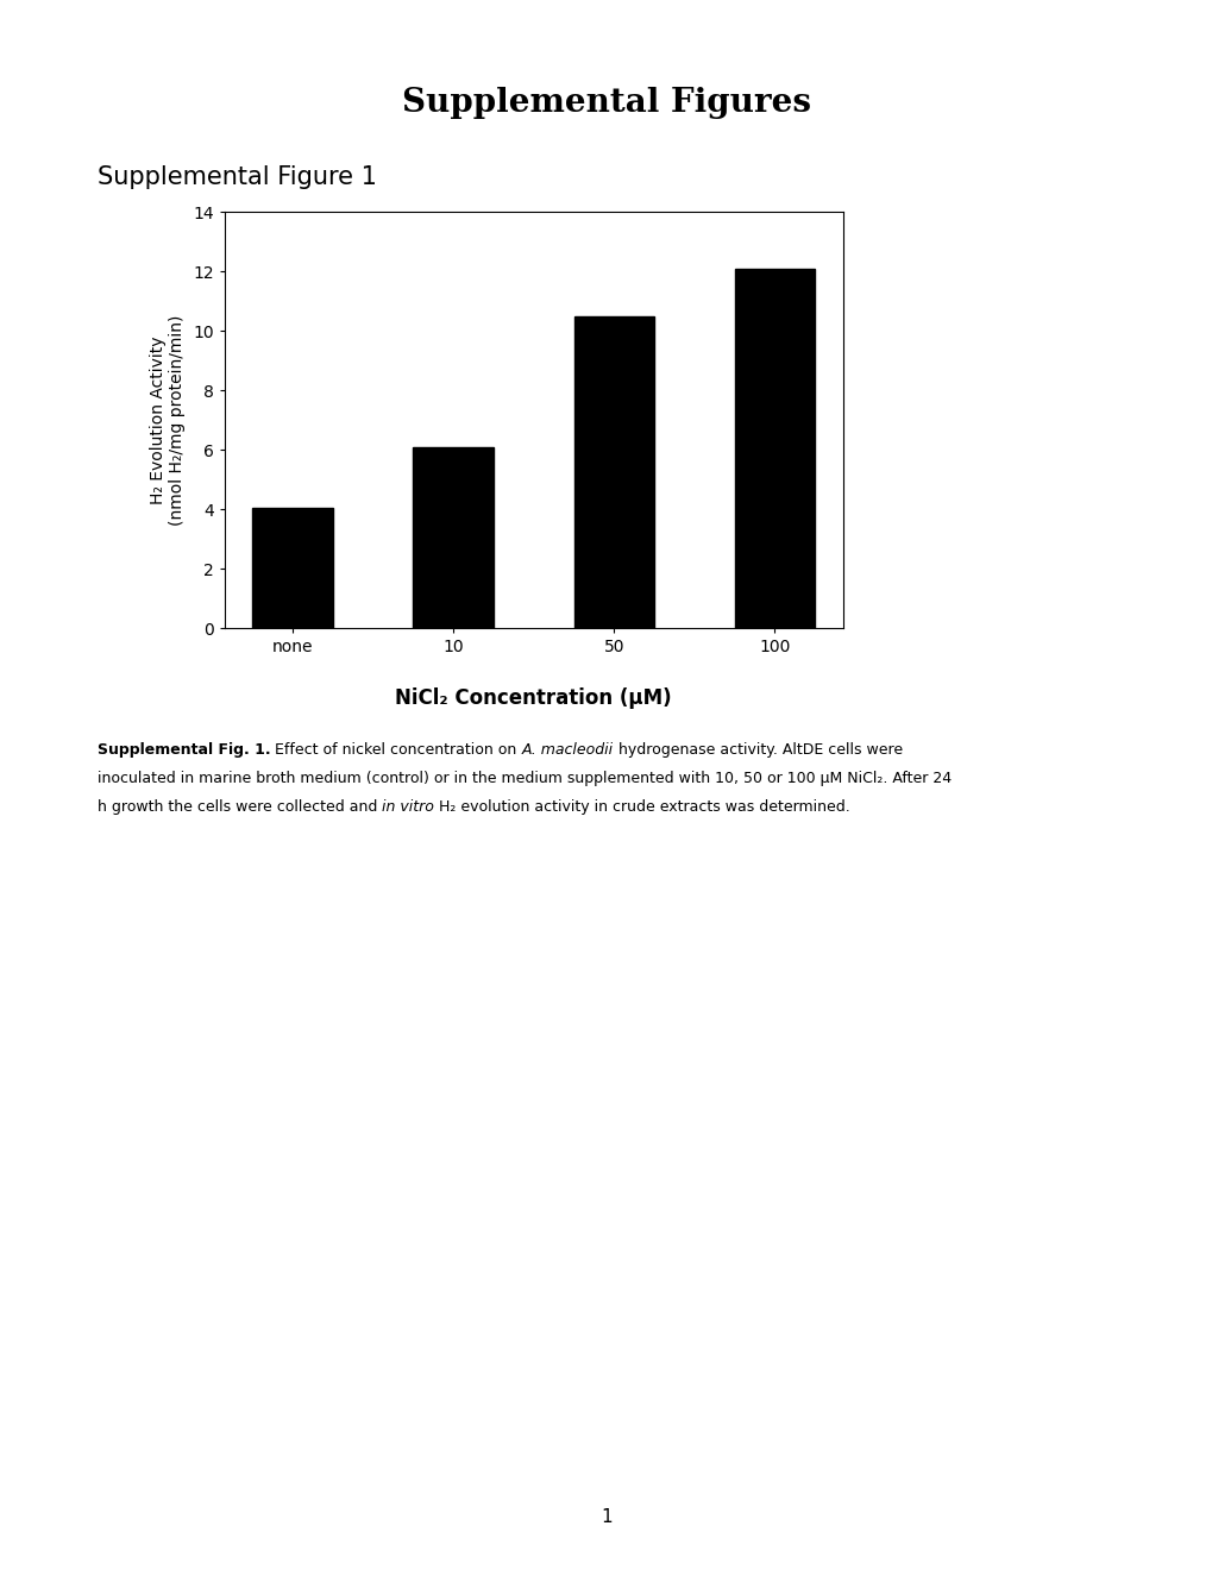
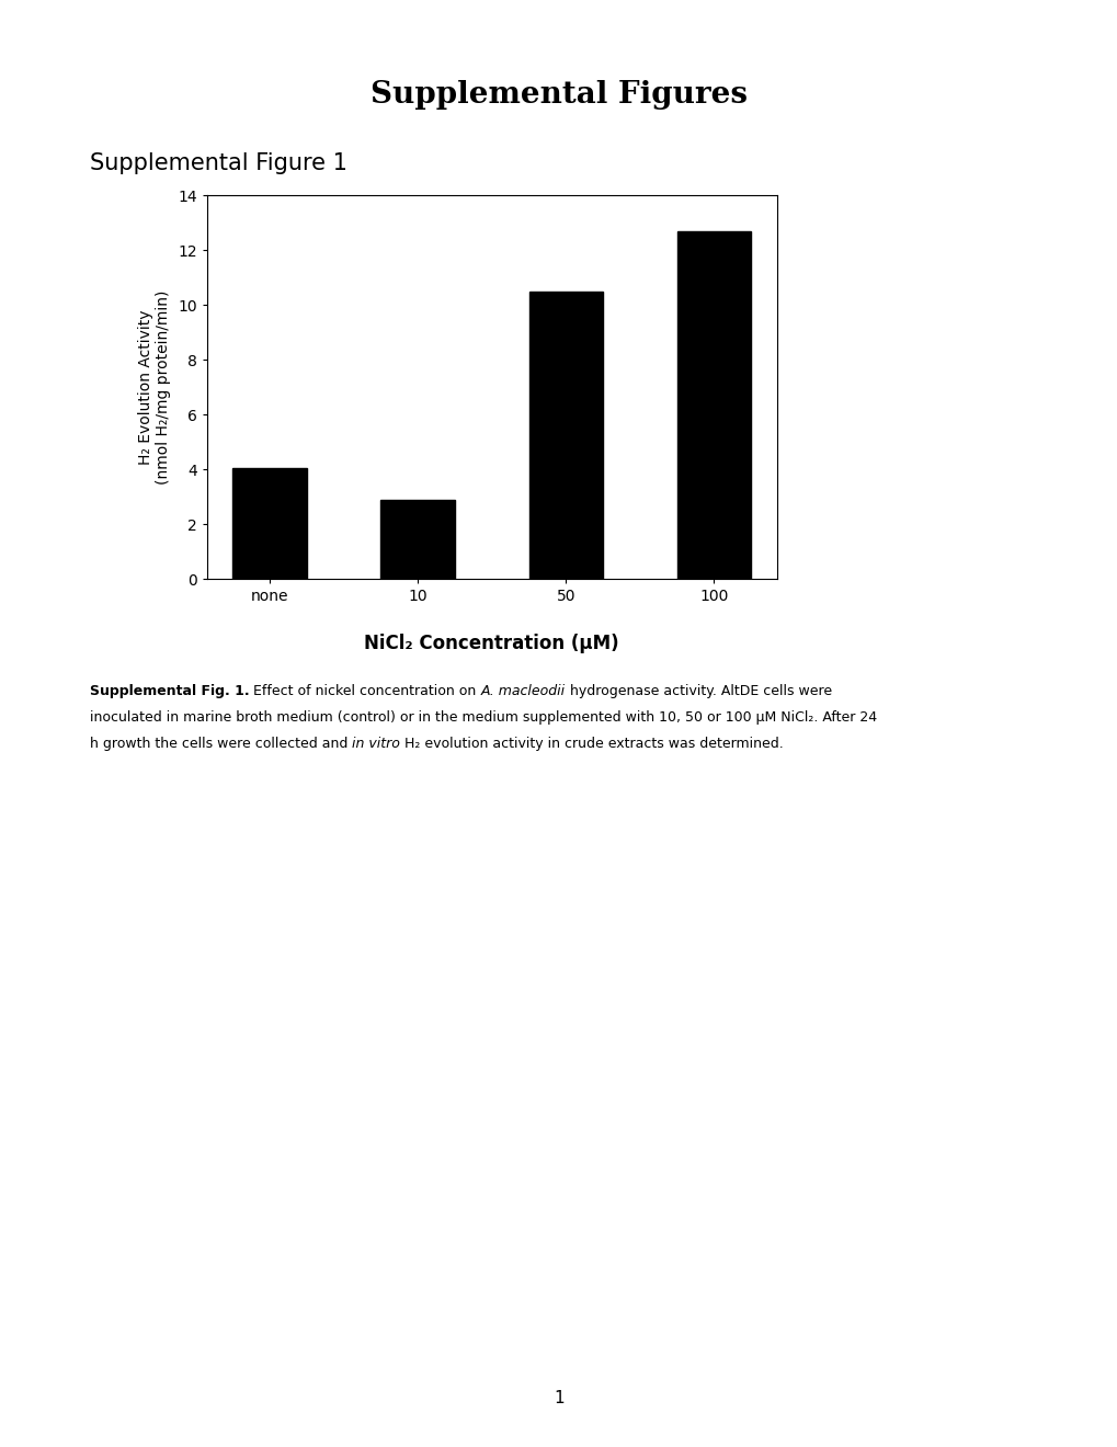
10: 6.10 -> 2.90
100: 12.10 -> 12.70
